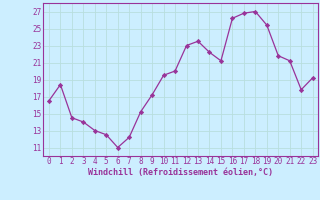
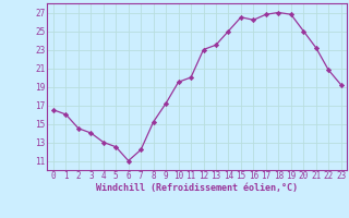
1: 18.4 -> 16.0
14: 22.2 -> 25.0
15: 21.2 -> 26.5
19: 25.4 -> 26.8
20: 21.8 -> 25.0
21: 21.2 -> 23.2
22: 17.8 -> 20.8
